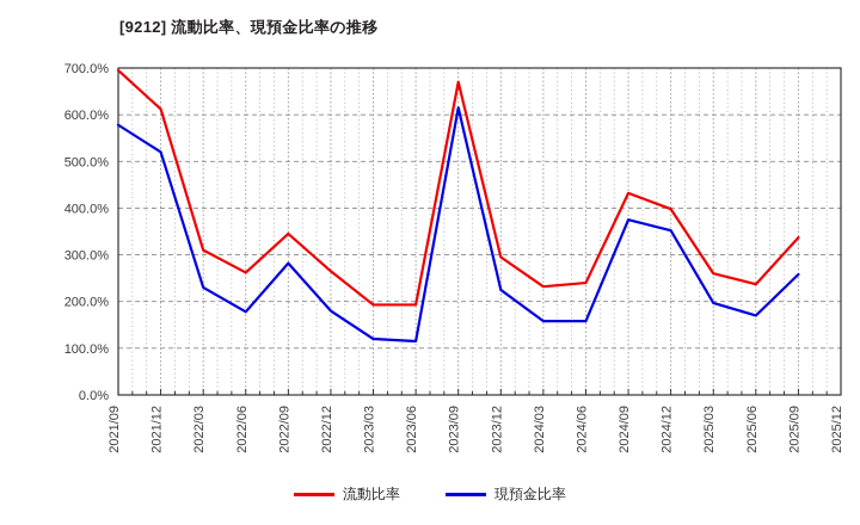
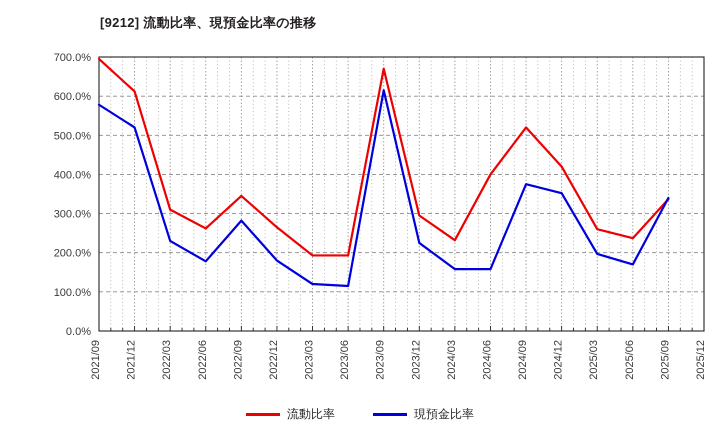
流動比率/2024/06: 240% -> 400%
流動比率/2024/09: 430% -> 520%
流動比率/2024/12: 400% -> 420%
現預金比率/2025/09: 260% -> 340%
